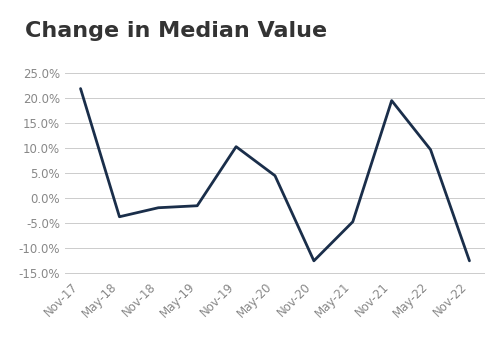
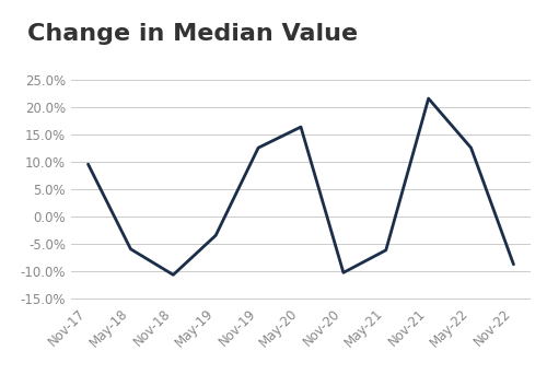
Nov-17: 21.8% -> 9.5%
May-18: -3.8% -> -6.0%
Nov-18: -2.0% -> -10.7%
May-19: -1.6% -> -3.5%
Nov-19: 10.2% -> 12.5%
May-20: 4.4% -> 16.3%
Nov-20: -12.6% -> -10.3%
May-21: -4.8% -> -6.2%
Nov-21: 19.4% -> 21.5%
May-22: 9.6% -> 12.5%
Nov-22: -12.6% -> -8.8%
